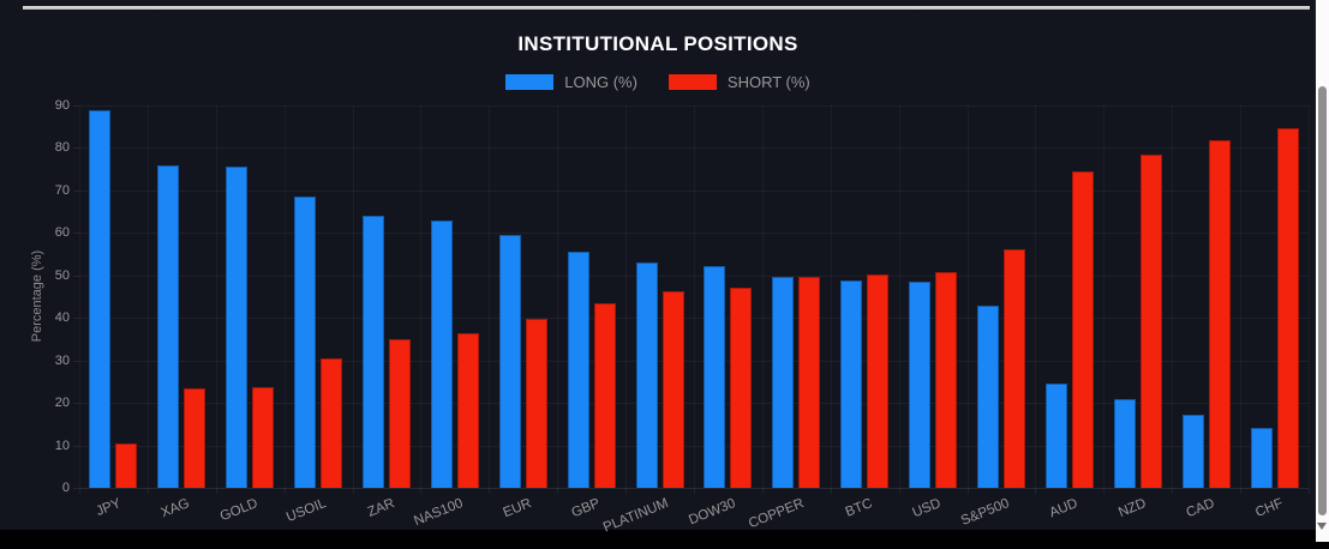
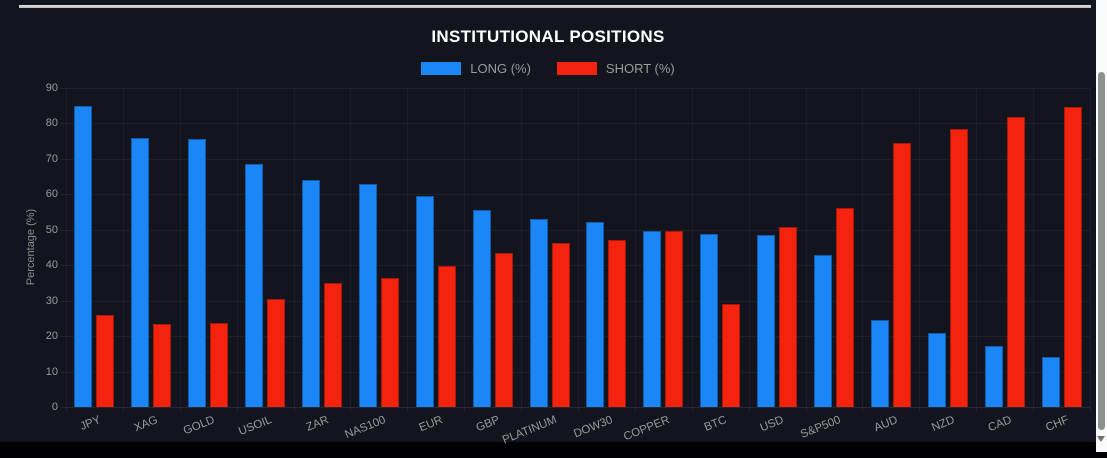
LONG (%)/JPY: 89 -> 85
SHORT (%)/JPY: 10 -> 26
SHORT (%)/BTC: 50 -> 29
